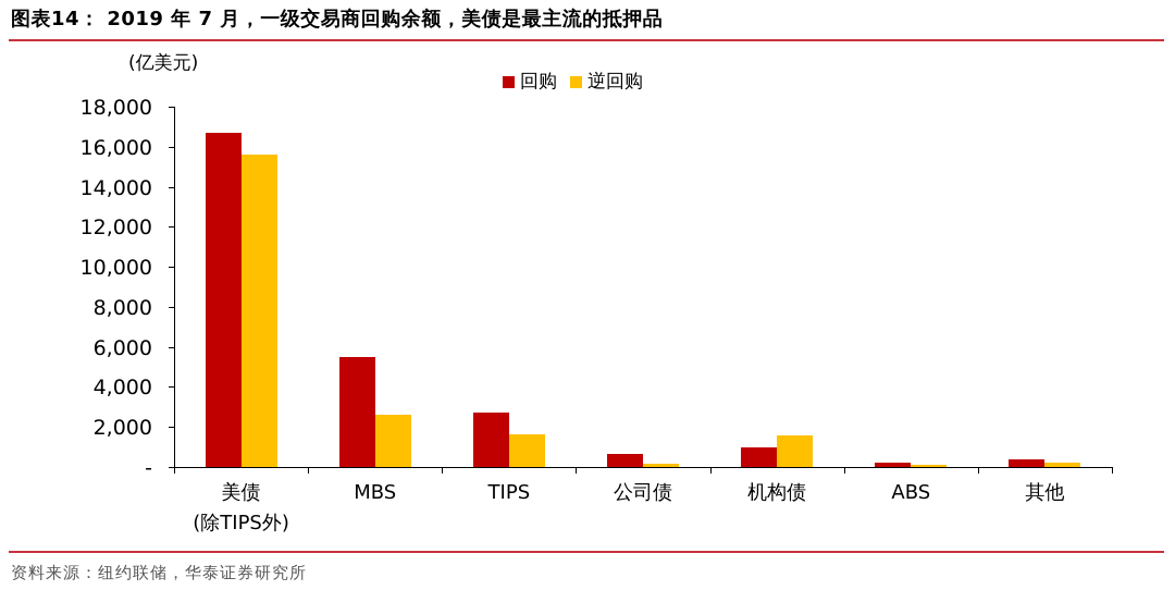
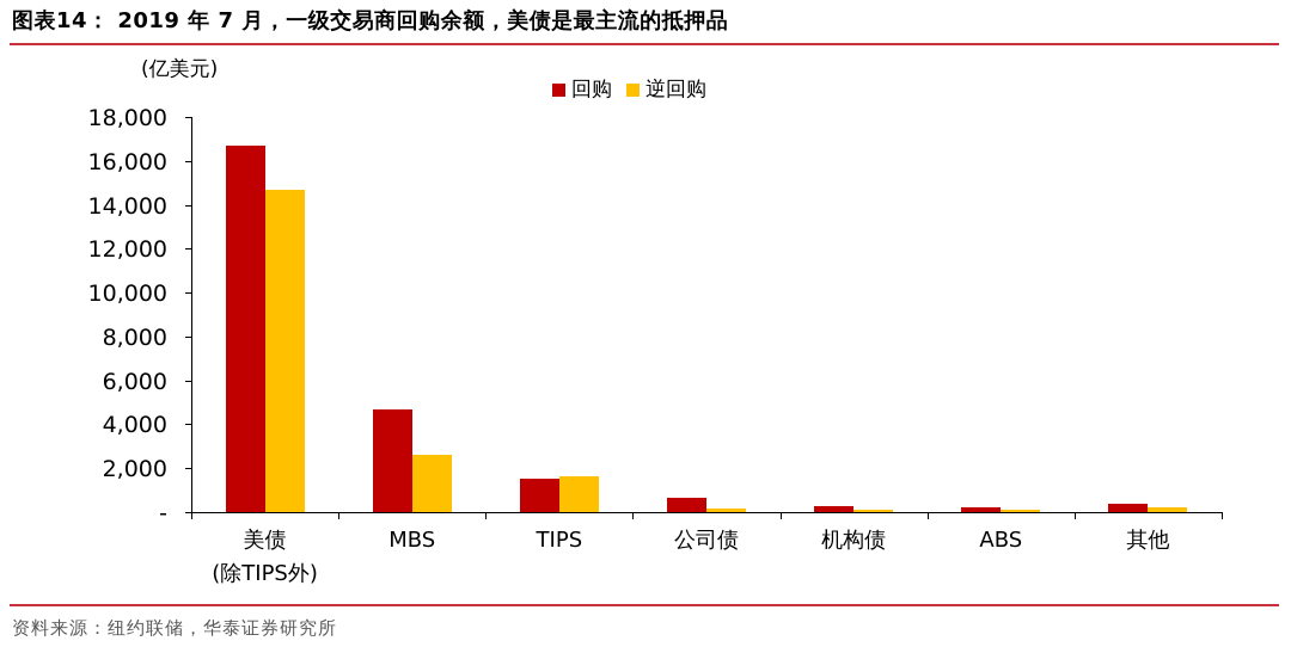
逆回购/美债 (除TIPS外): 15600 -> 14700
回购/MBS: 5500 -> 4700
回购/TIPS: 2700 -> 1500
回购/机构债: 1000 -> 300
逆回购/机构债: 1600 -> 100
